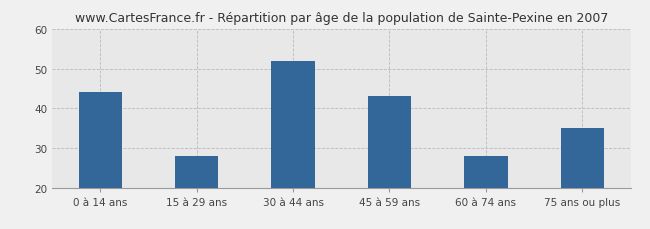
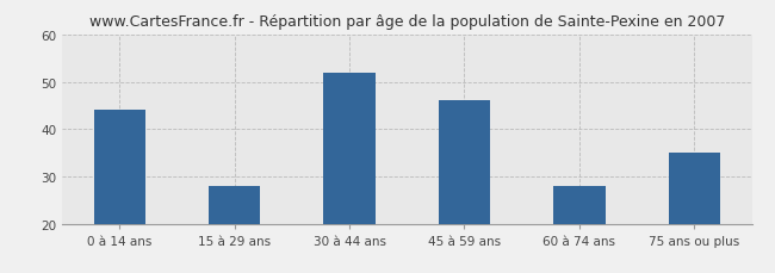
45 à 59 ans: 43 -> 46
